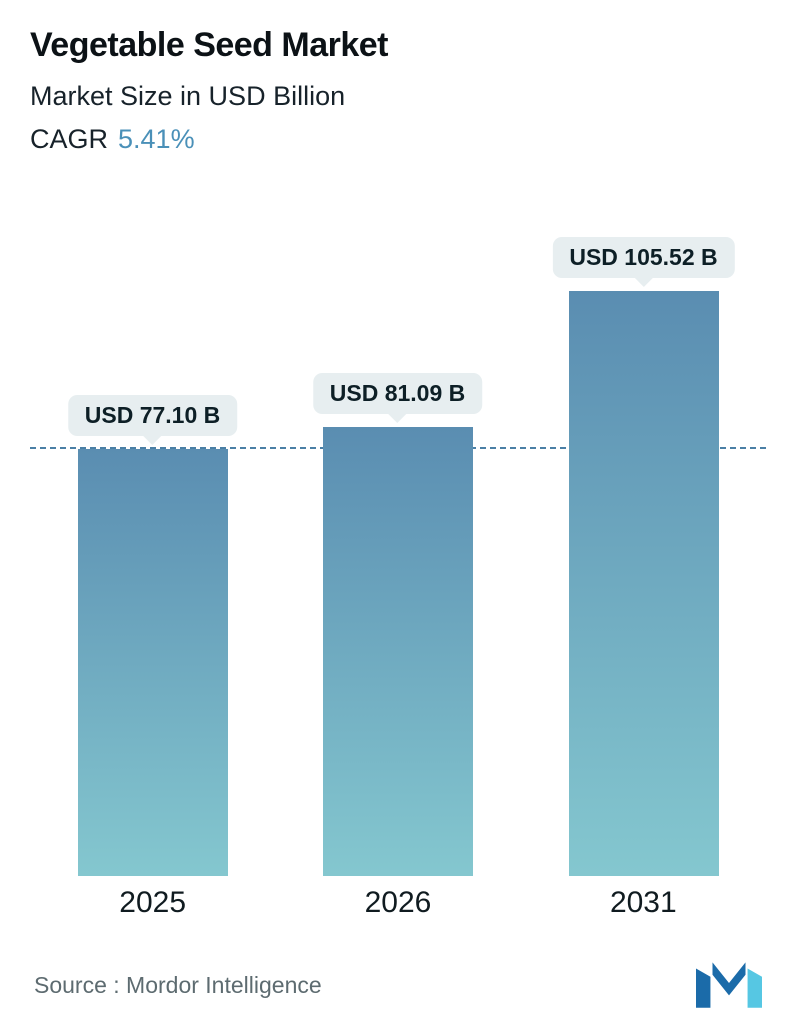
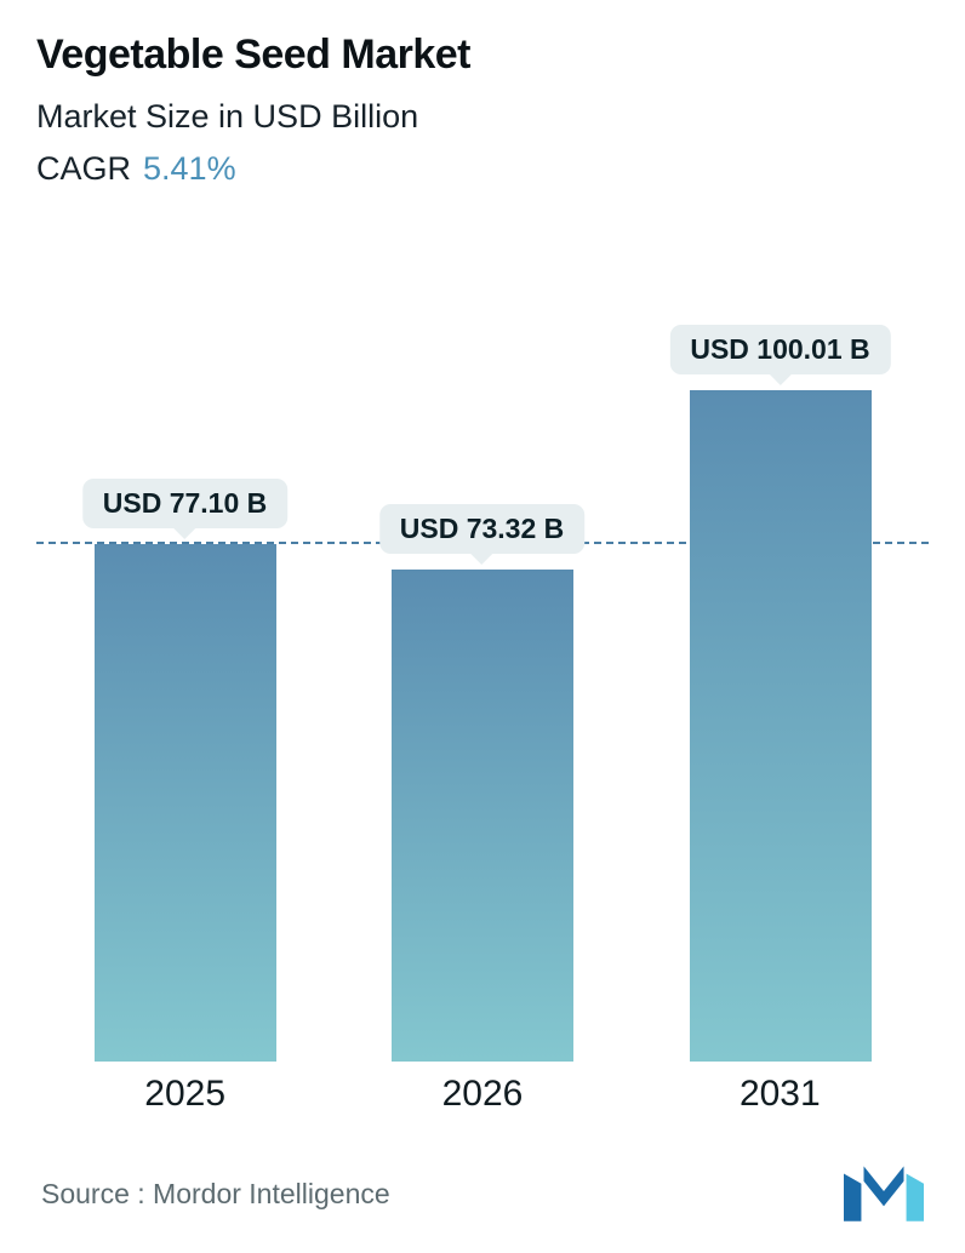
2026: 81.09 -> 73.32
2031: 105.52 -> 100.01
